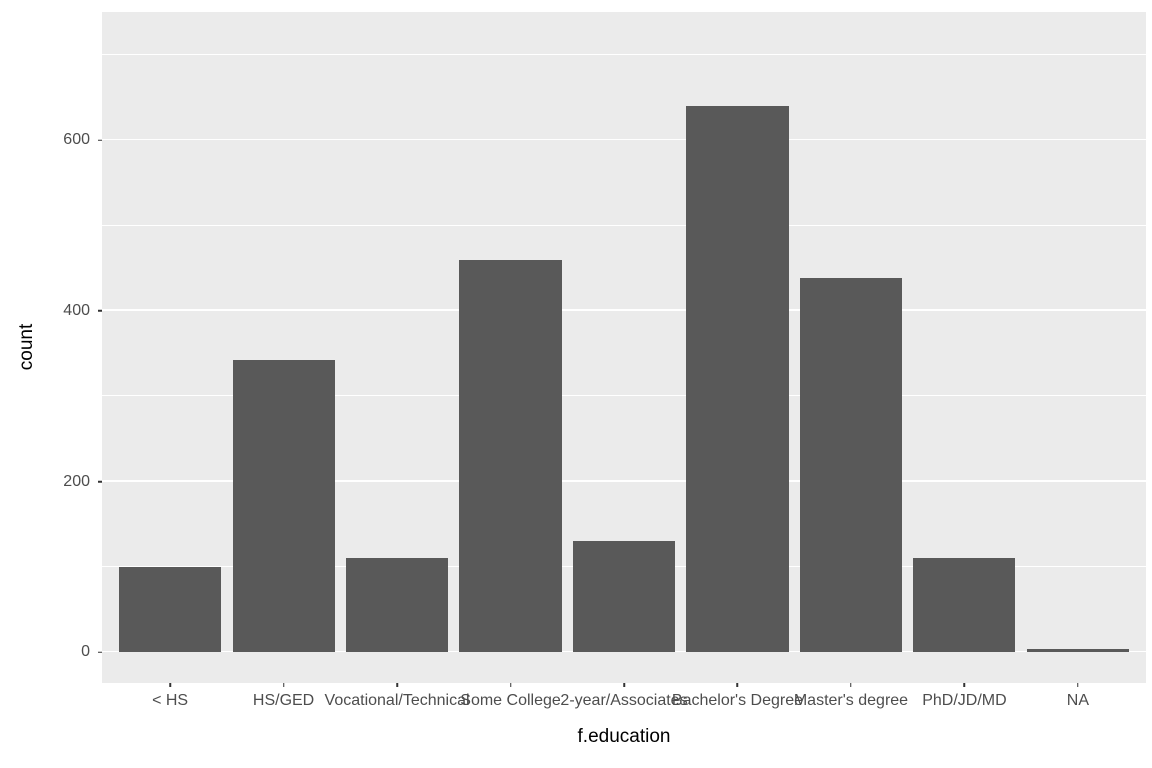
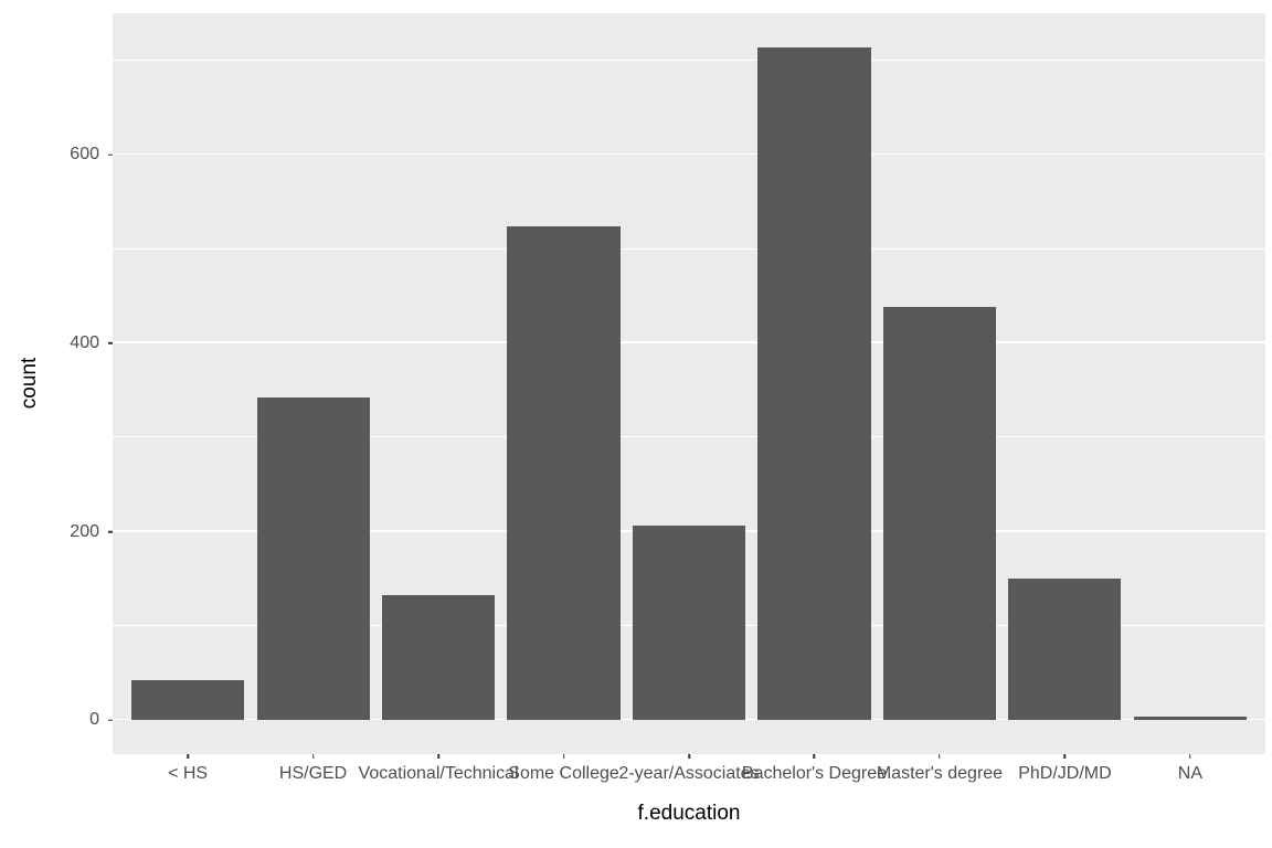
< HS: 100 -> 40
Vocational/Technical: 110 -> 130
Some College: 460 -> 520
2-year/Associates: 130 -> 210
Bachelor's Degree: 640 -> 710
PhD/JD/MD: 110 -> 150
